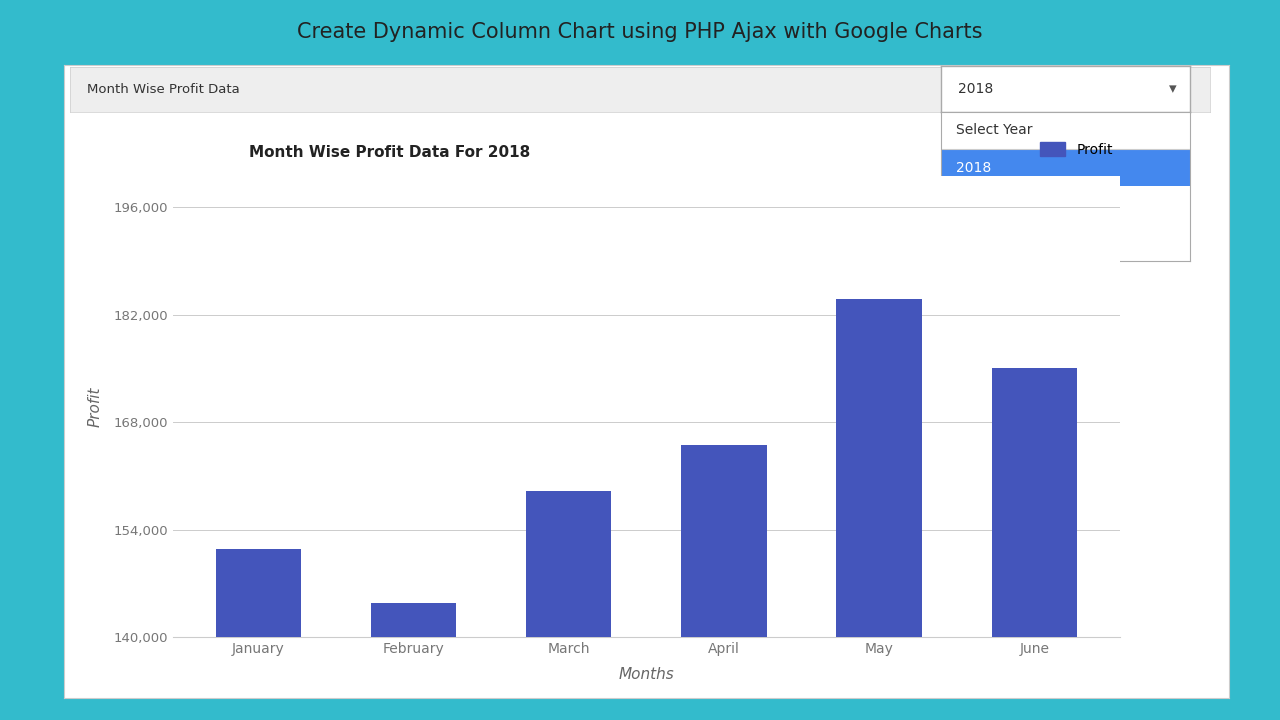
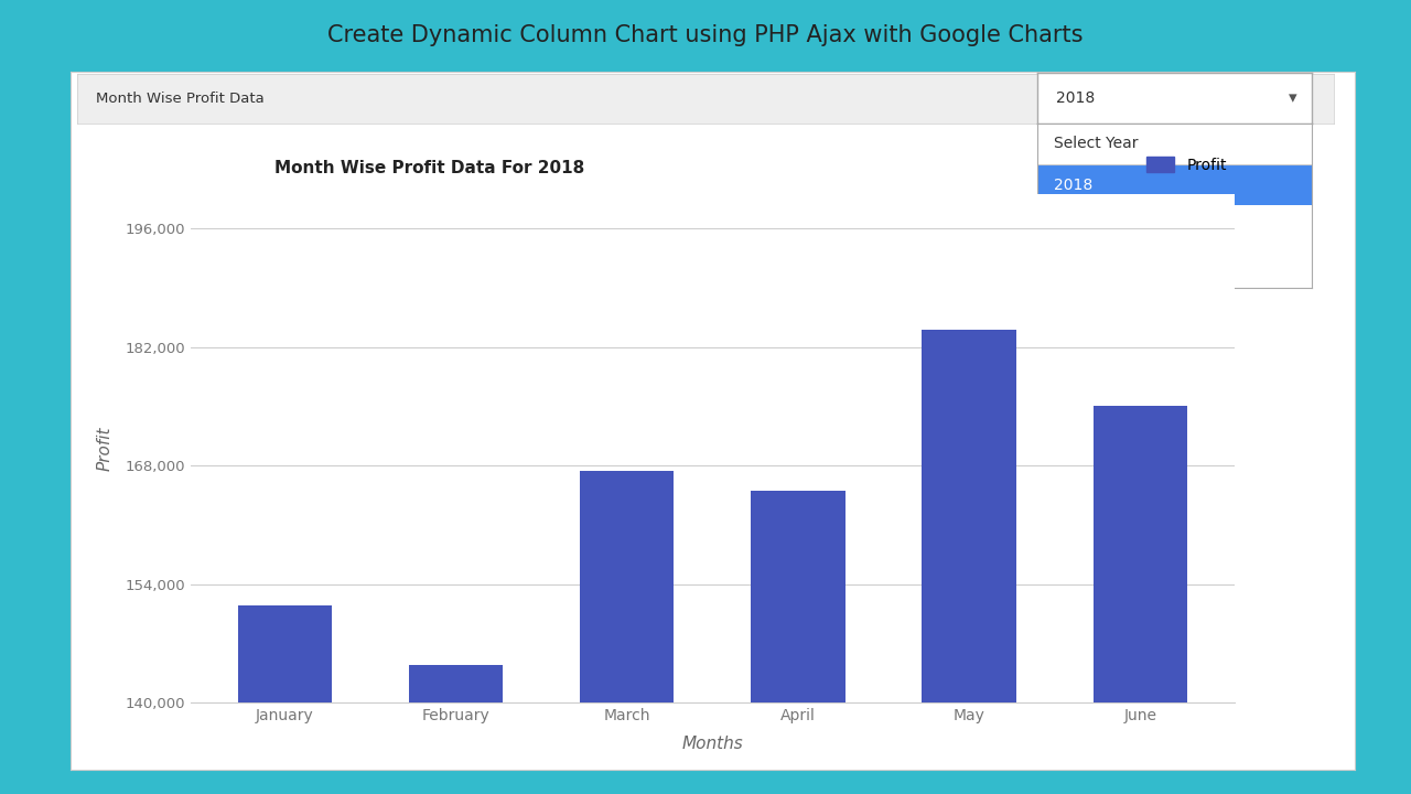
March: 159,000 -> 167,400
